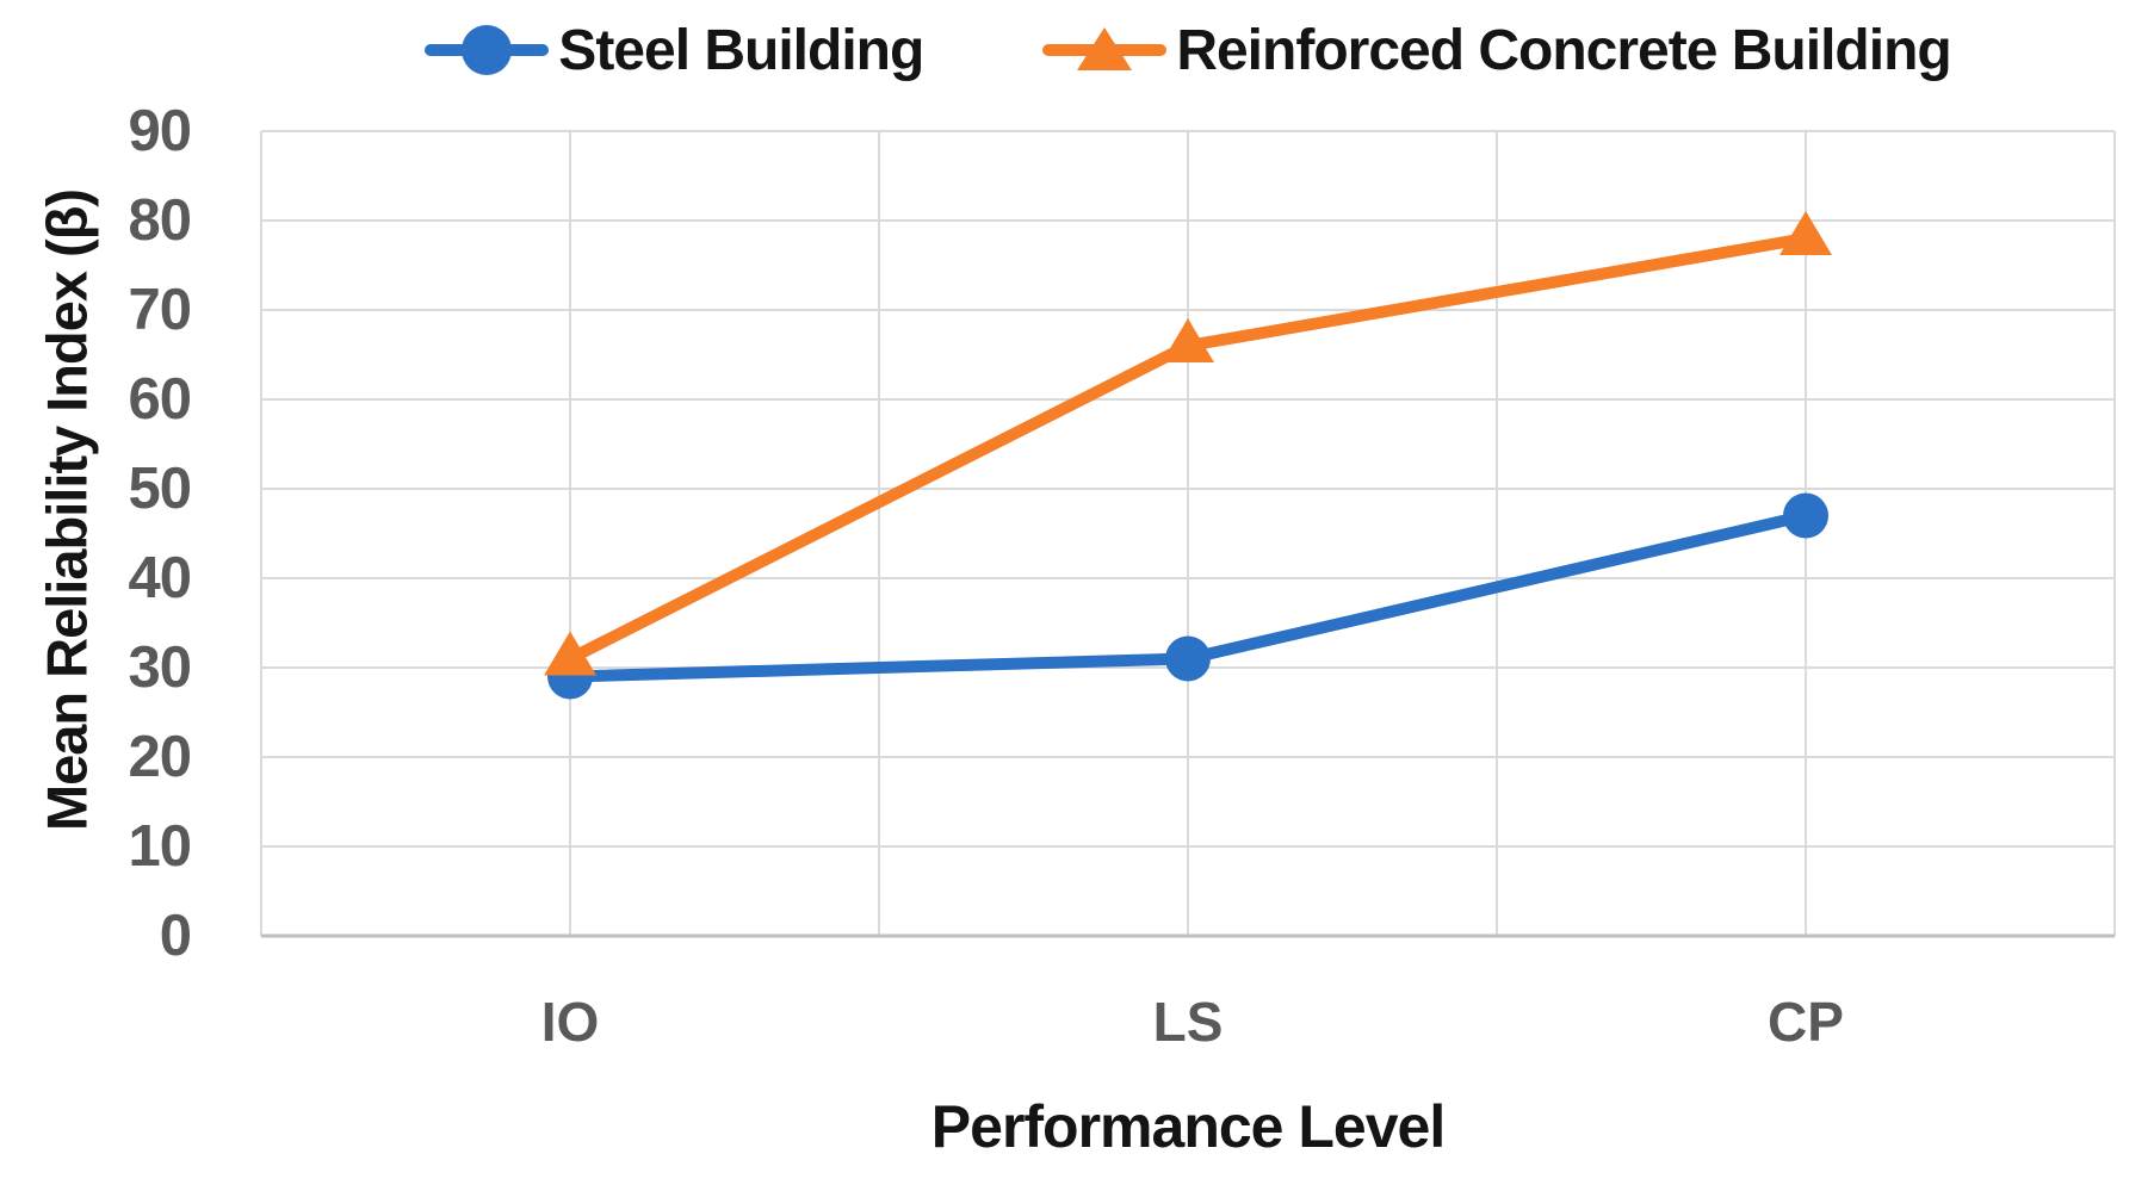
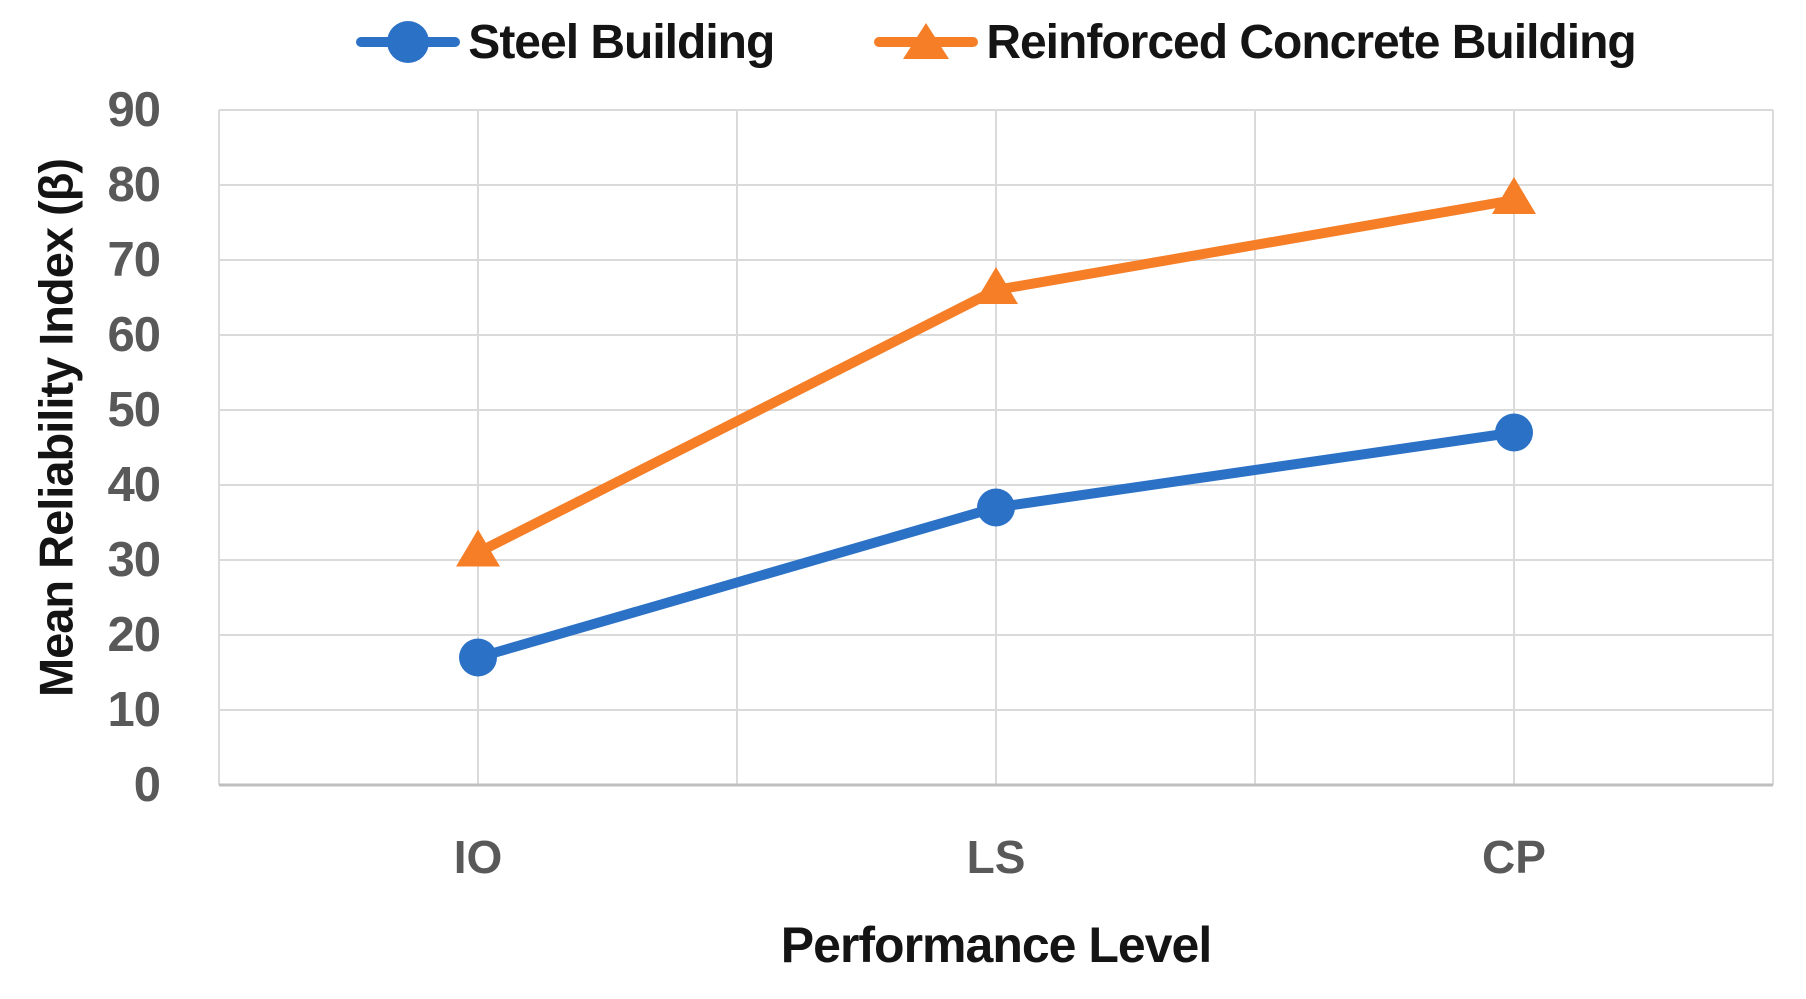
Steel Building/IO: 29 -> 17
Steel Building/LS: 31 -> 37
